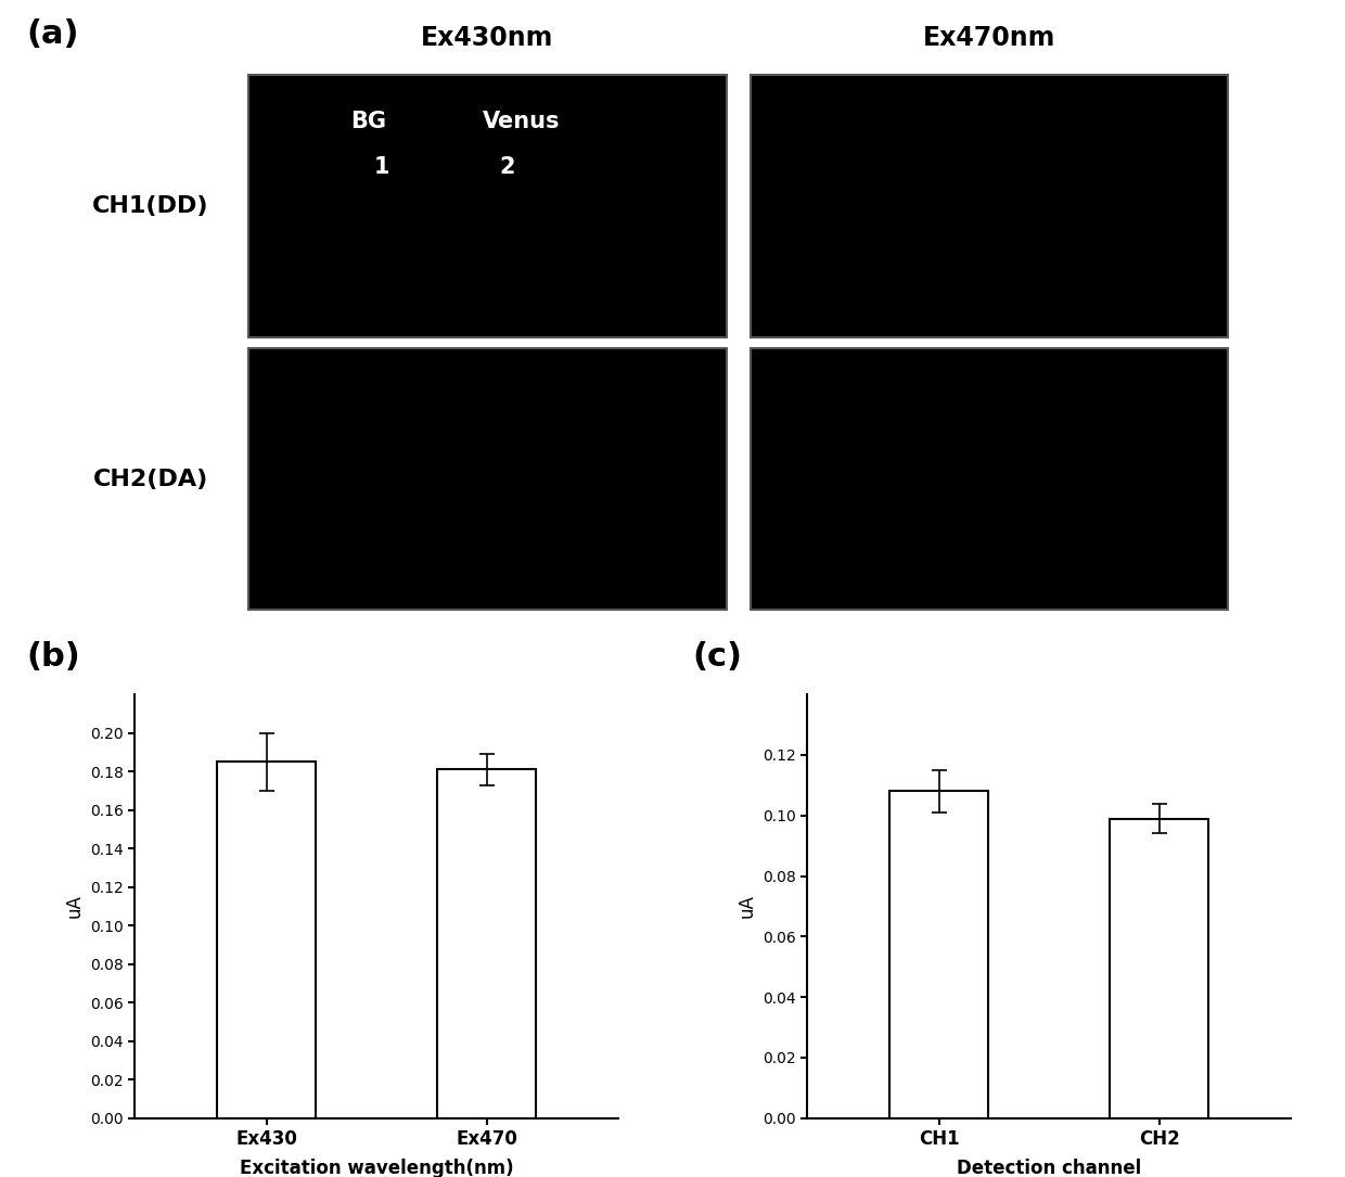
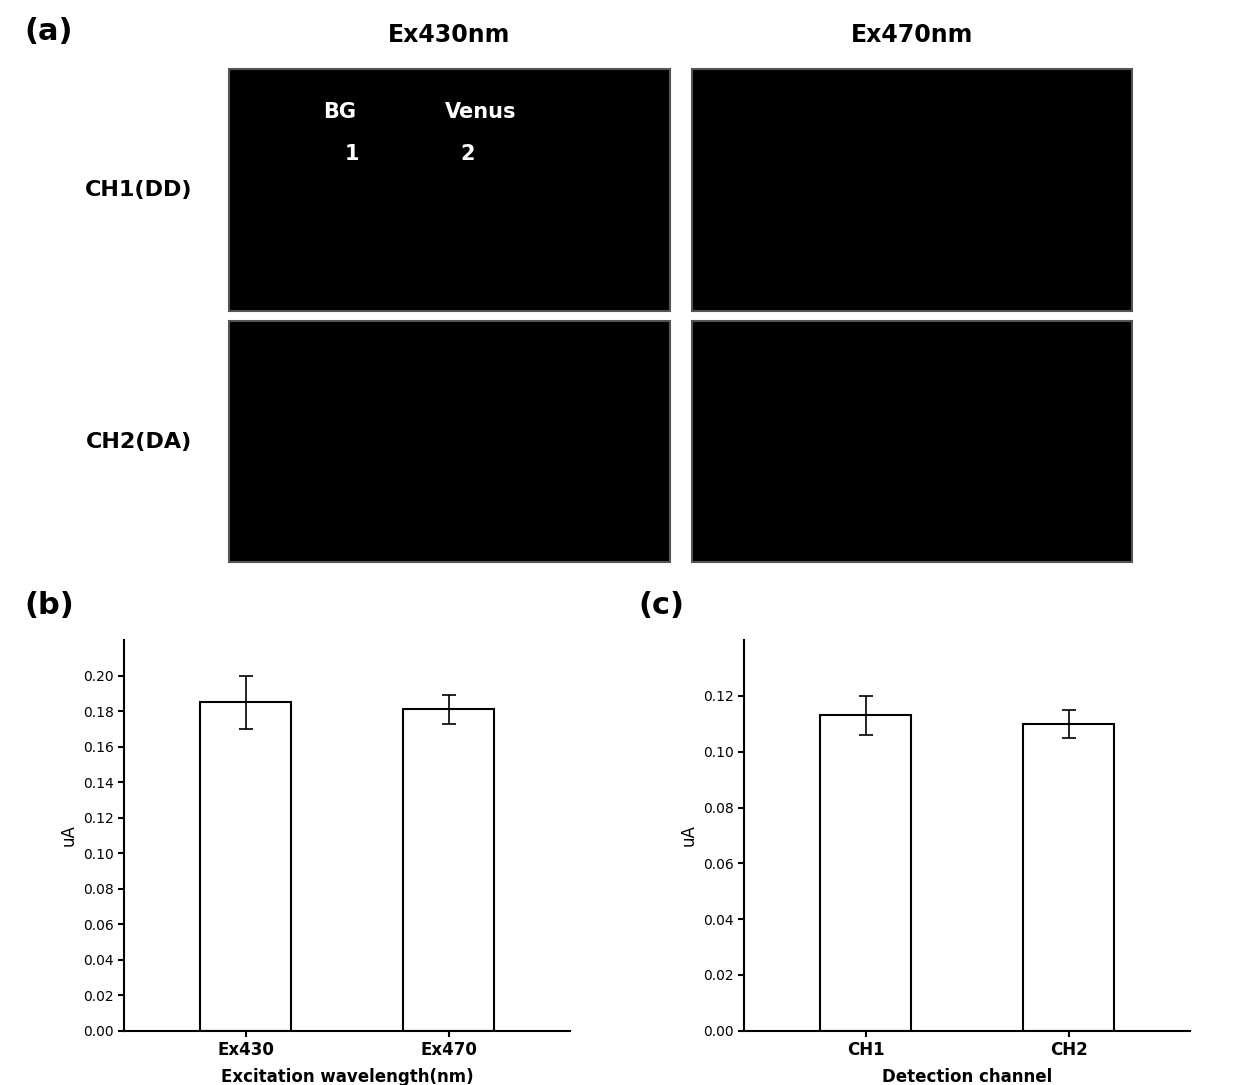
CH1: 0.108 -> 0.113
CH2: 0.099 -> 0.110
